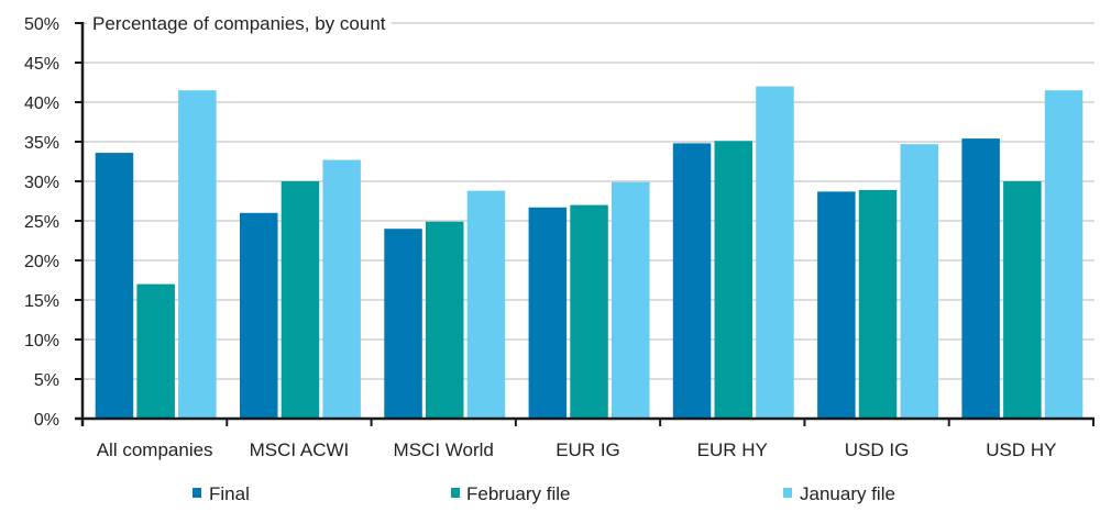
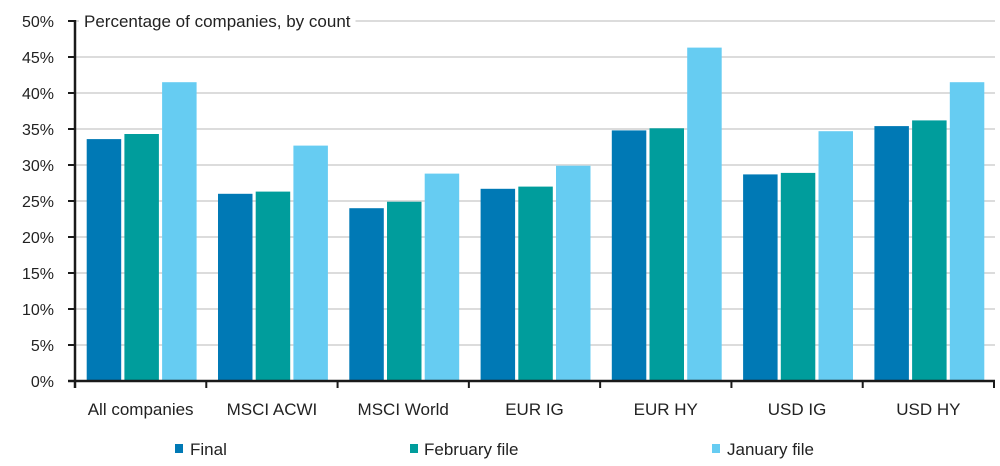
February file/All companies: 17% -> 34%
February file/MSCI ACWI: 30% -> 26%
January file/EUR HY: 42% -> 46%
February file/USD HY: 30% -> 36%
